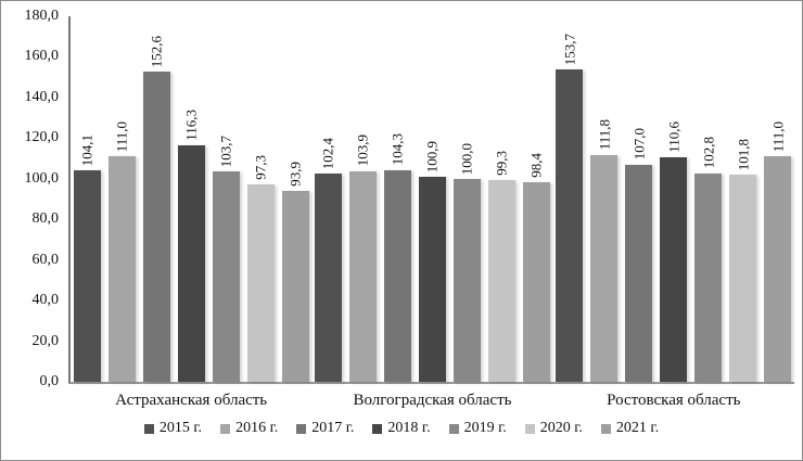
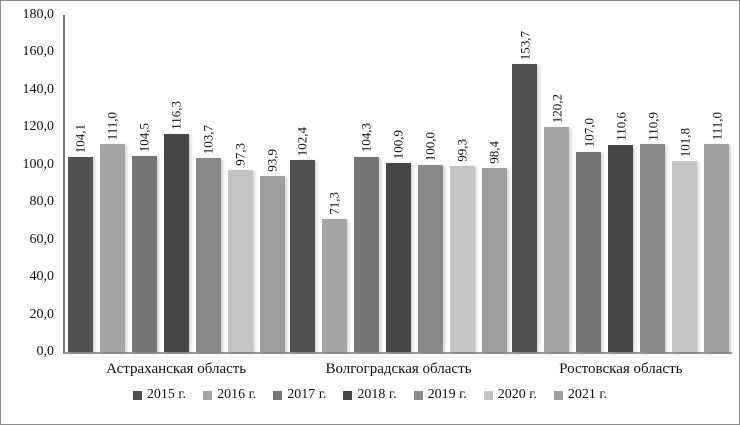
2017 г./Астраханская область: 152,6 -> 104,5
2016 г./Волгоградская область: 103,9 -> 71,3
2016 г./Ростовская область: 111,8 -> 120,2
2019 г./Ростовская область: 102,8 -> 110,9
